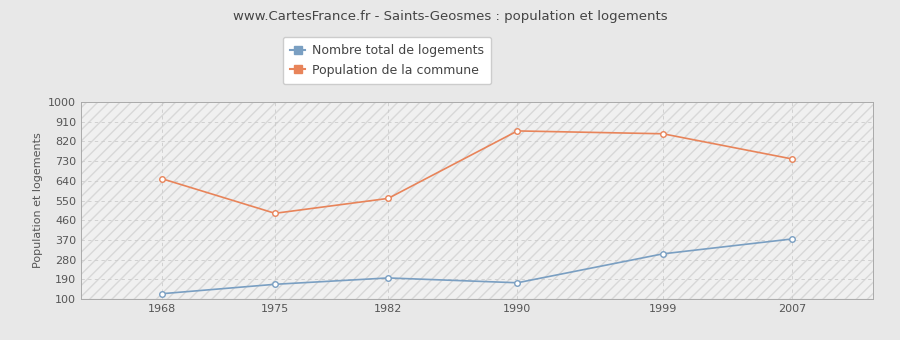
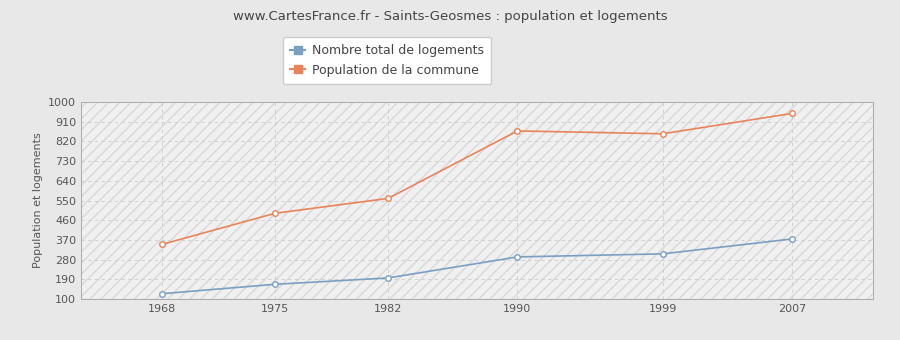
Population de la commune/1968: 650 -> 350
Nombre total de logements/1990: 175 -> 293
Population de la commune/2007: 740 -> 948
